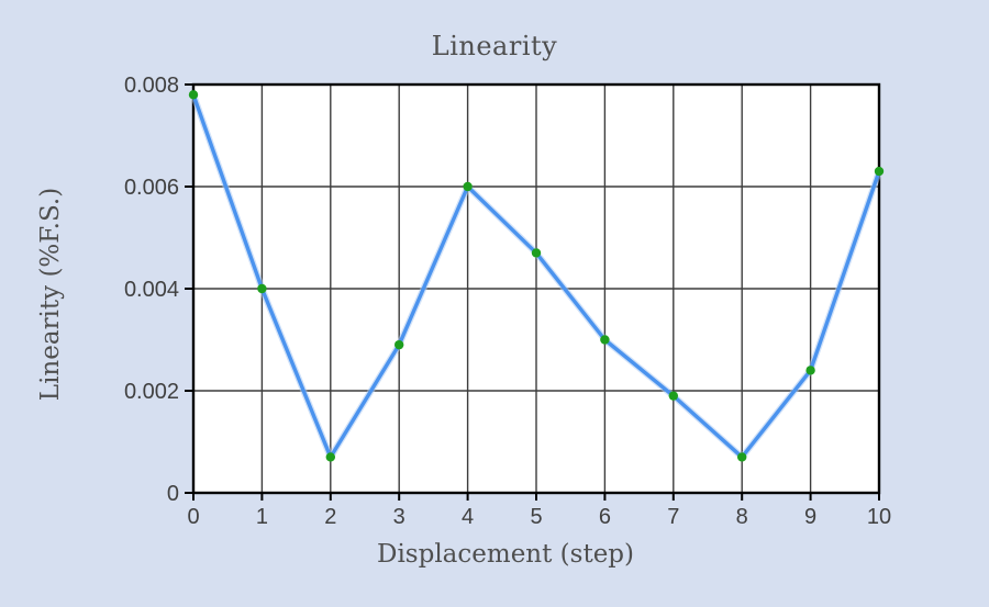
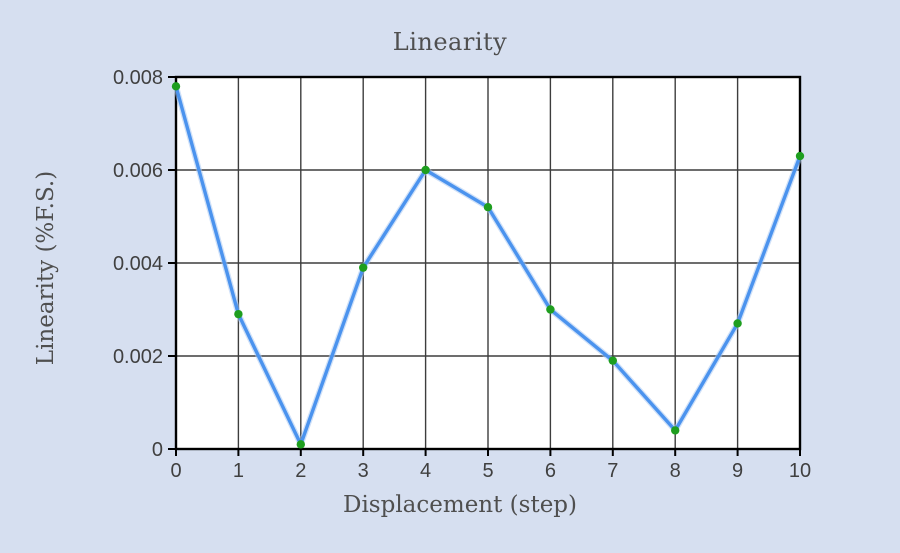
1: 0.0040 -> 0.0029
2: 0.0007 -> 0.0001
3: 0.0029 -> 0.0039
5: 0.0047 -> 0.0052
8: 0.0007 -> 0.0004
9: 0.0024 -> 0.0027
